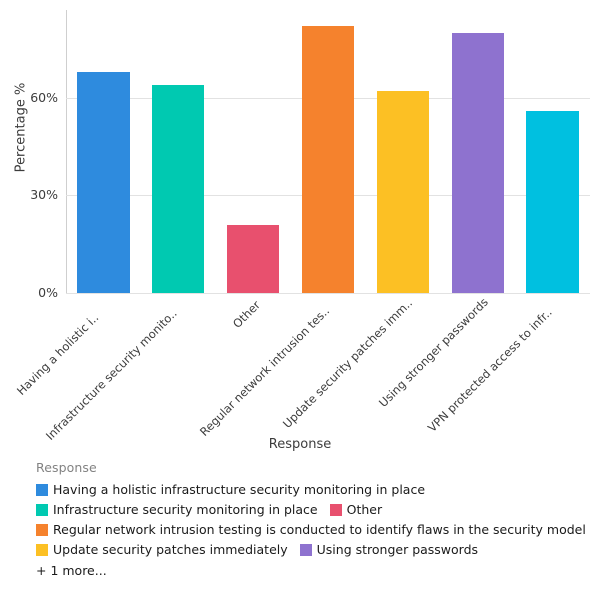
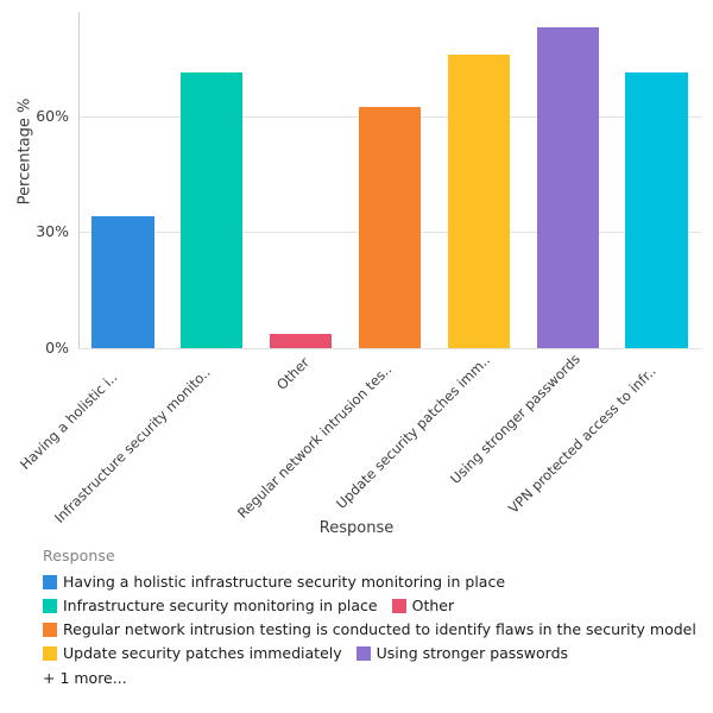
Having a holistic i..: 68% -> 34%
Infrastructure security monito..: 64% -> 71%
Other: 21% -> 4%
Regular network intrusion tes..: 82% -> 62%
Update security patches imm..: 62% -> 76%
Using stronger passwords: 80% -> 83%
VPN protected access to infr..: 56% -> 71%
